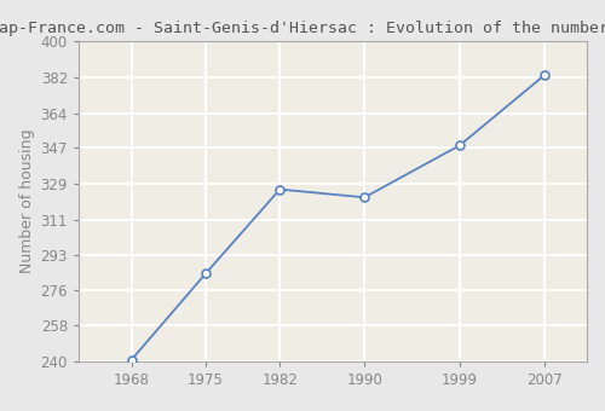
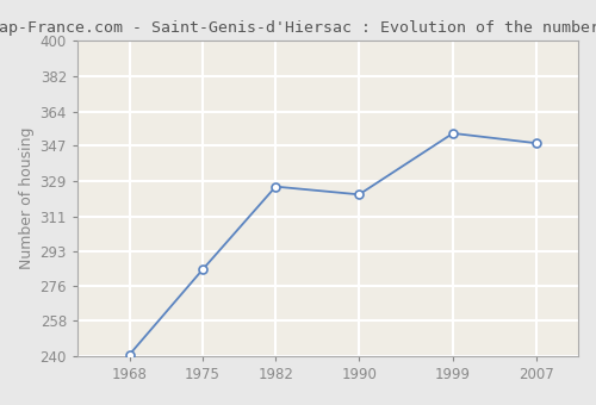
1999: 348 -> 353
2007: 383 -> 348
